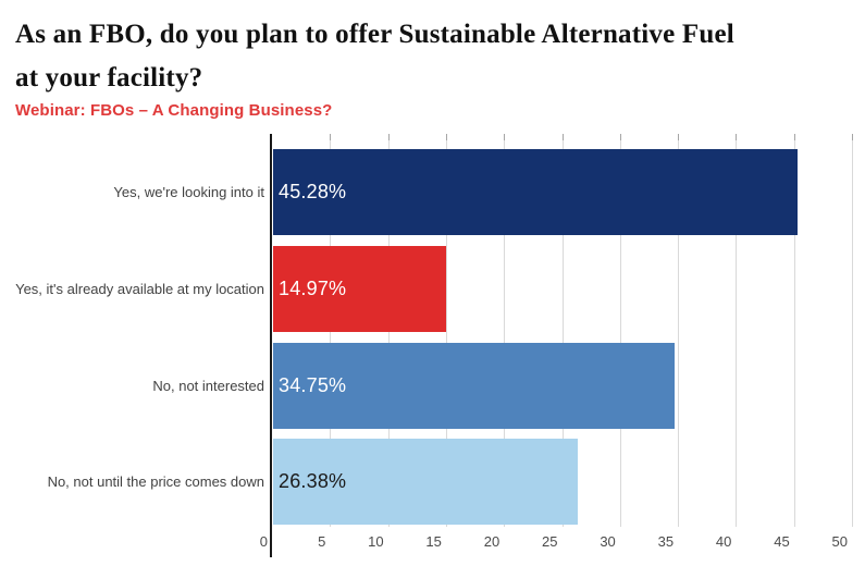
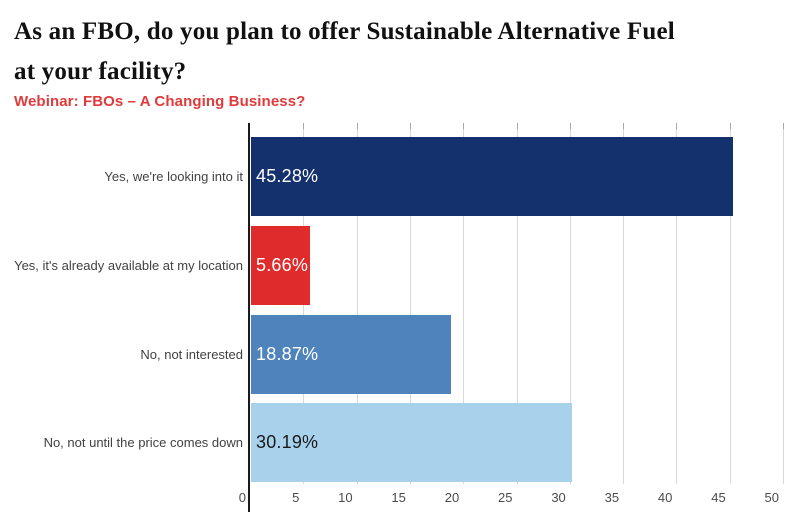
Yes, it's already available at my location: 14.97% -> 5.66%
No, not interested: 34.75% -> 18.87%
No, not until the price comes down: 26.38% -> 30.19%
